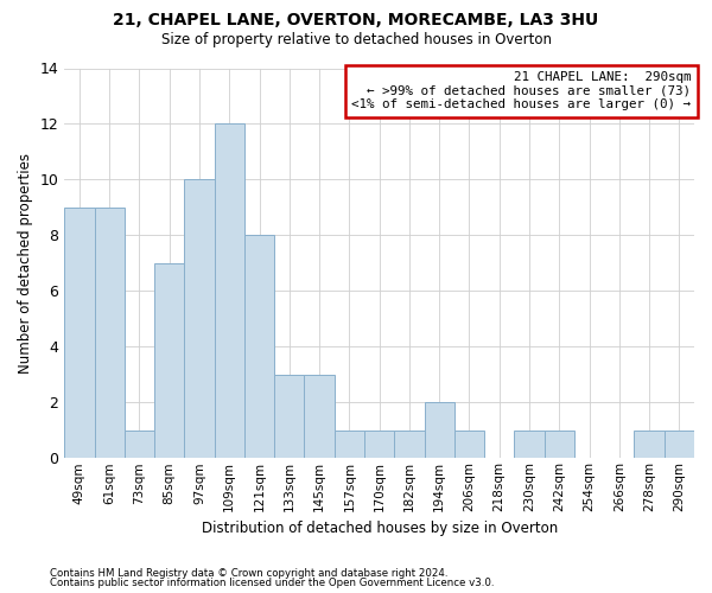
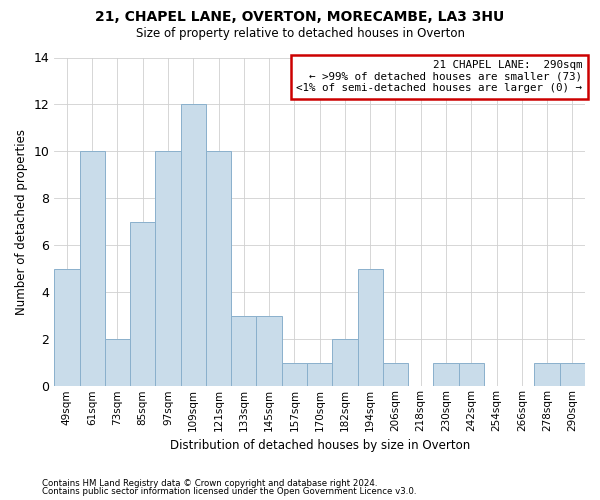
49sqm: 9 -> 5
61sqm: 9 -> 10
73sqm: 1 -> 2
121sqm: 8 -> 10
182sqm: 1 -> 2
194sqm: 2 -> 5
